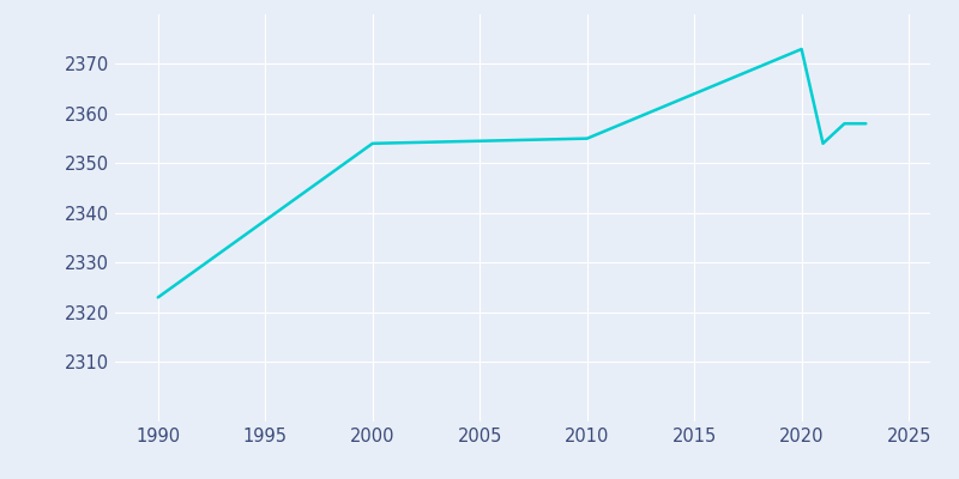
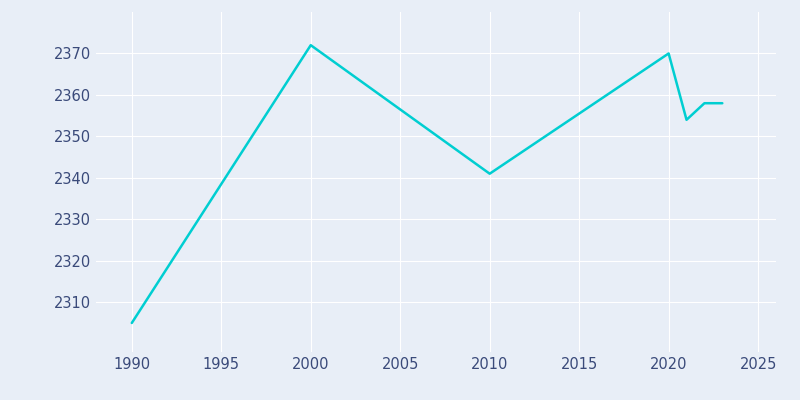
1990: 2323 -> 2305
2000: 2354 -> 2372
2010: 2355 -> 2341
2020: 2373 -> 2370
